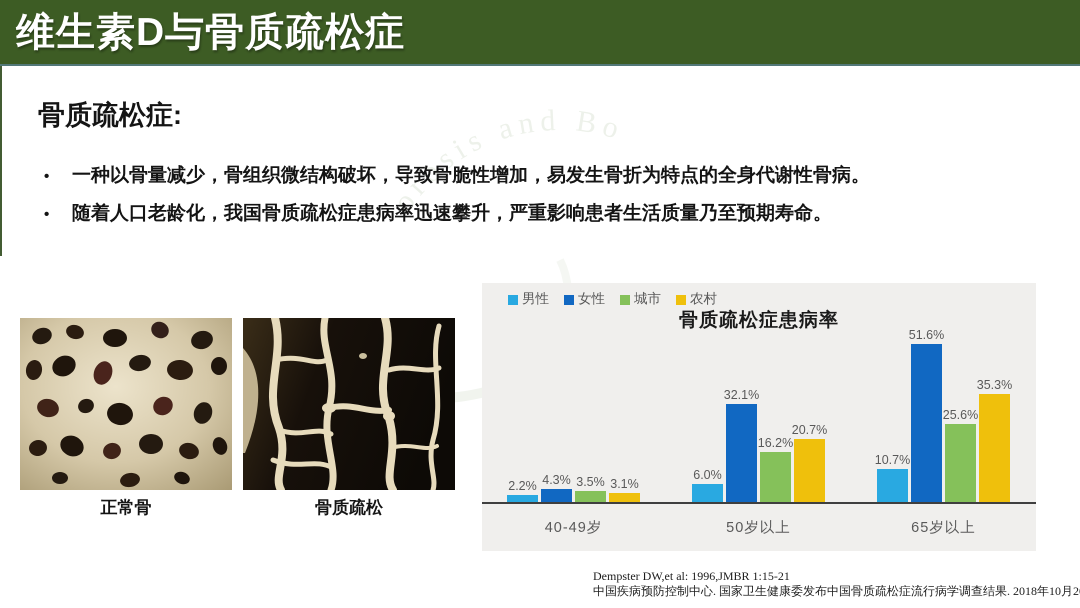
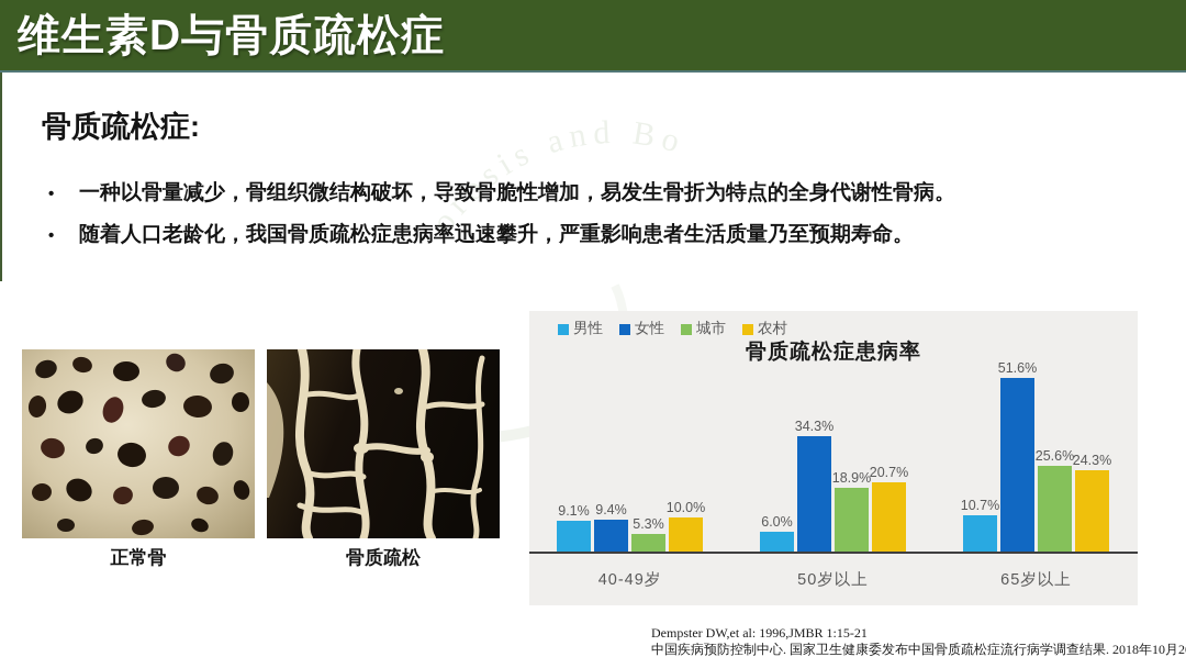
男性/40-49岁: 2.2% -> 9.1%
女性/40-49岁: 4.3% -> 9.4%
城市/40-49岁: 3.5% -> 5.3%
农村/40-49岁: 3.1% -> 10.0%
女性/50岁以上: 32.1% -> 34.3%
城市/50岁以上: 16.2% -> 18.9%
农村/65岁以上: 35.3% -> 24.3%
